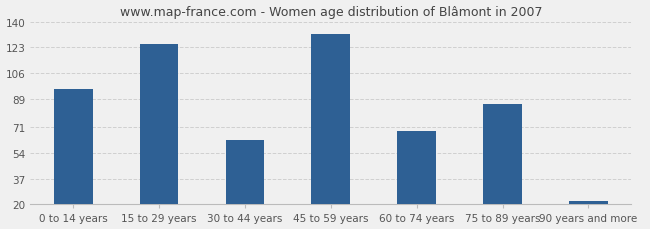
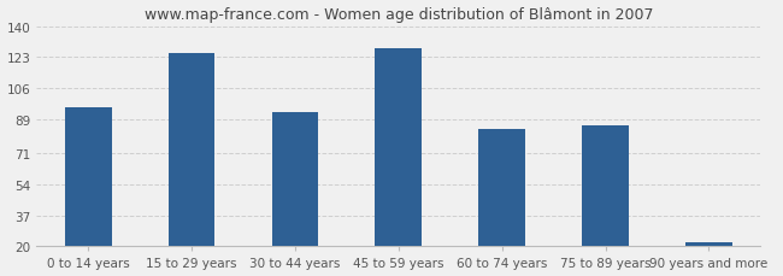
30 to 44 years: 62 -> 93
45 to 59 years: 132 -> 128
60 to 74 years: 68 -> 84
